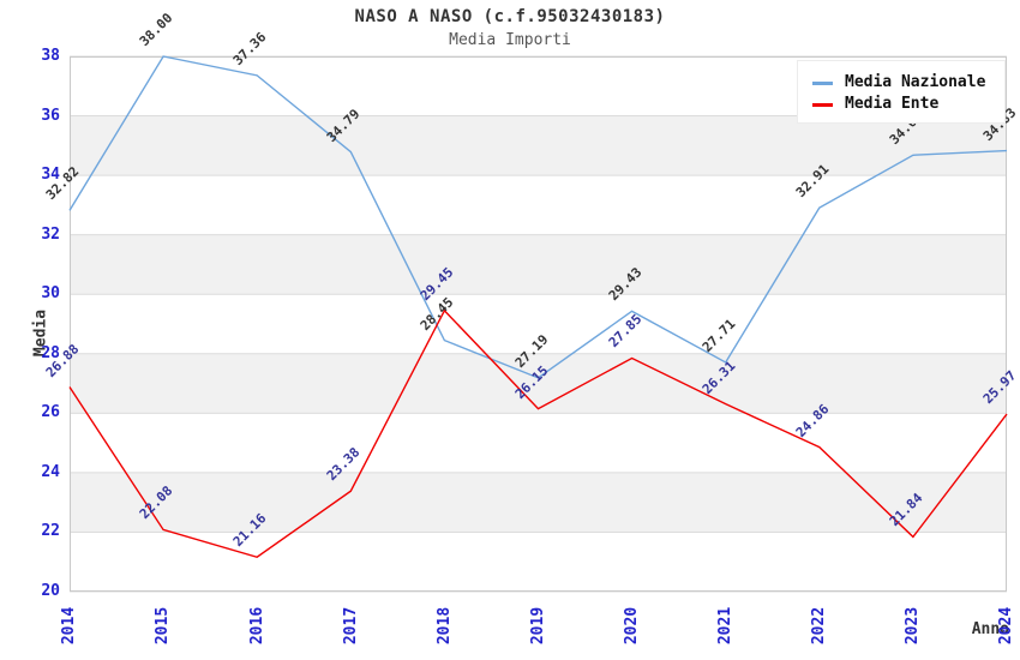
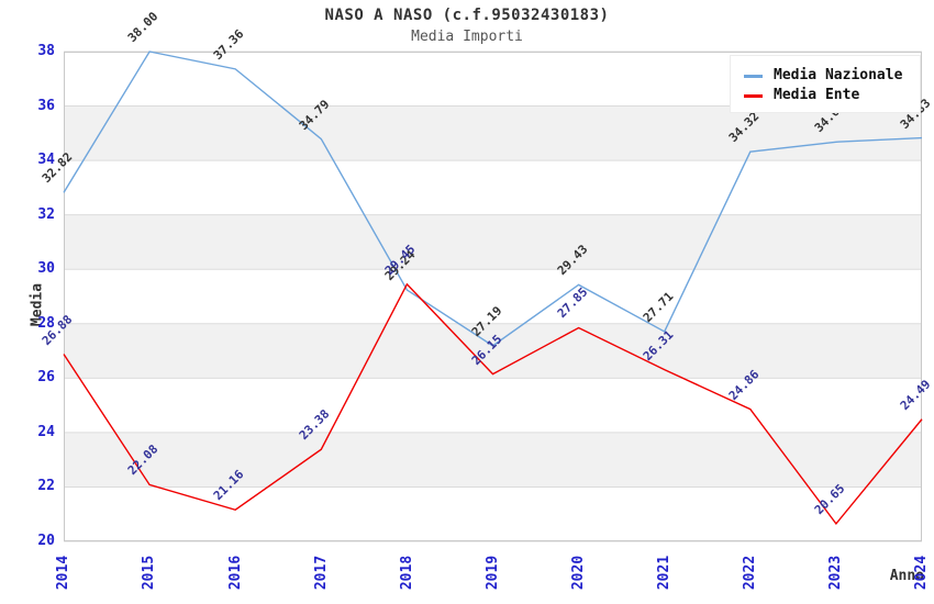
Media Nazionale/2018: 28.45 -> 29.24
Media Nazionale/2022: 32.91 -> 34.32
Media Ente/2023: 21.84 -> 20.65
Media Ente/2024: 25.97 -> 24.49
